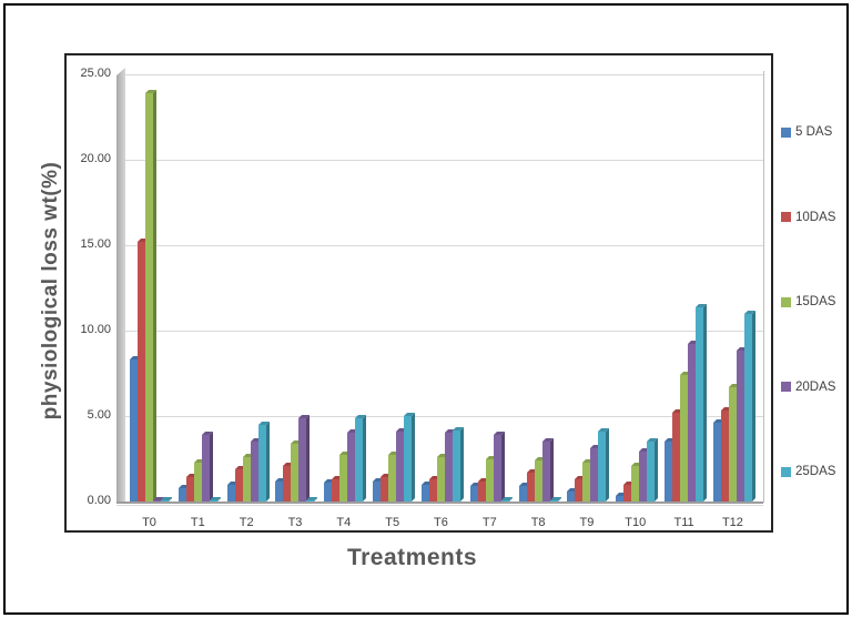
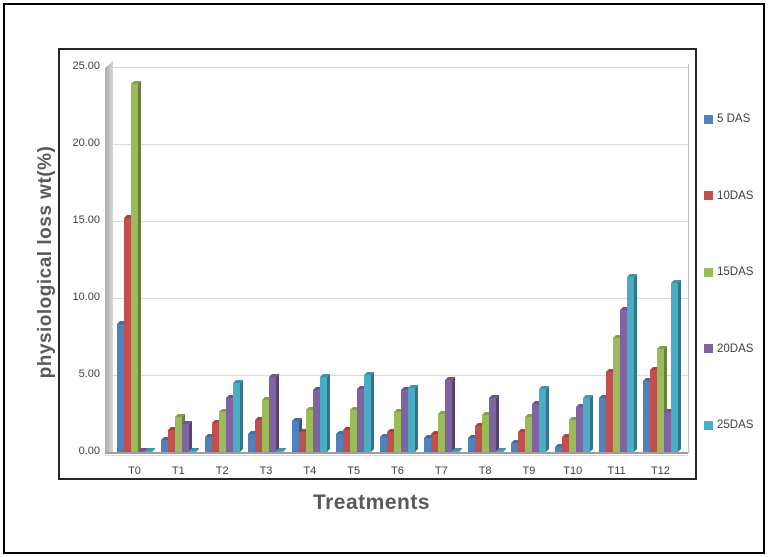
20DAS/T1: 3.9 -> 1.8
5 DAS/T4: 1.1 -> 2.0
20DAS/T7: 3.9 -> 4.7
20DAS/T12: 8.8 -> 2.6
